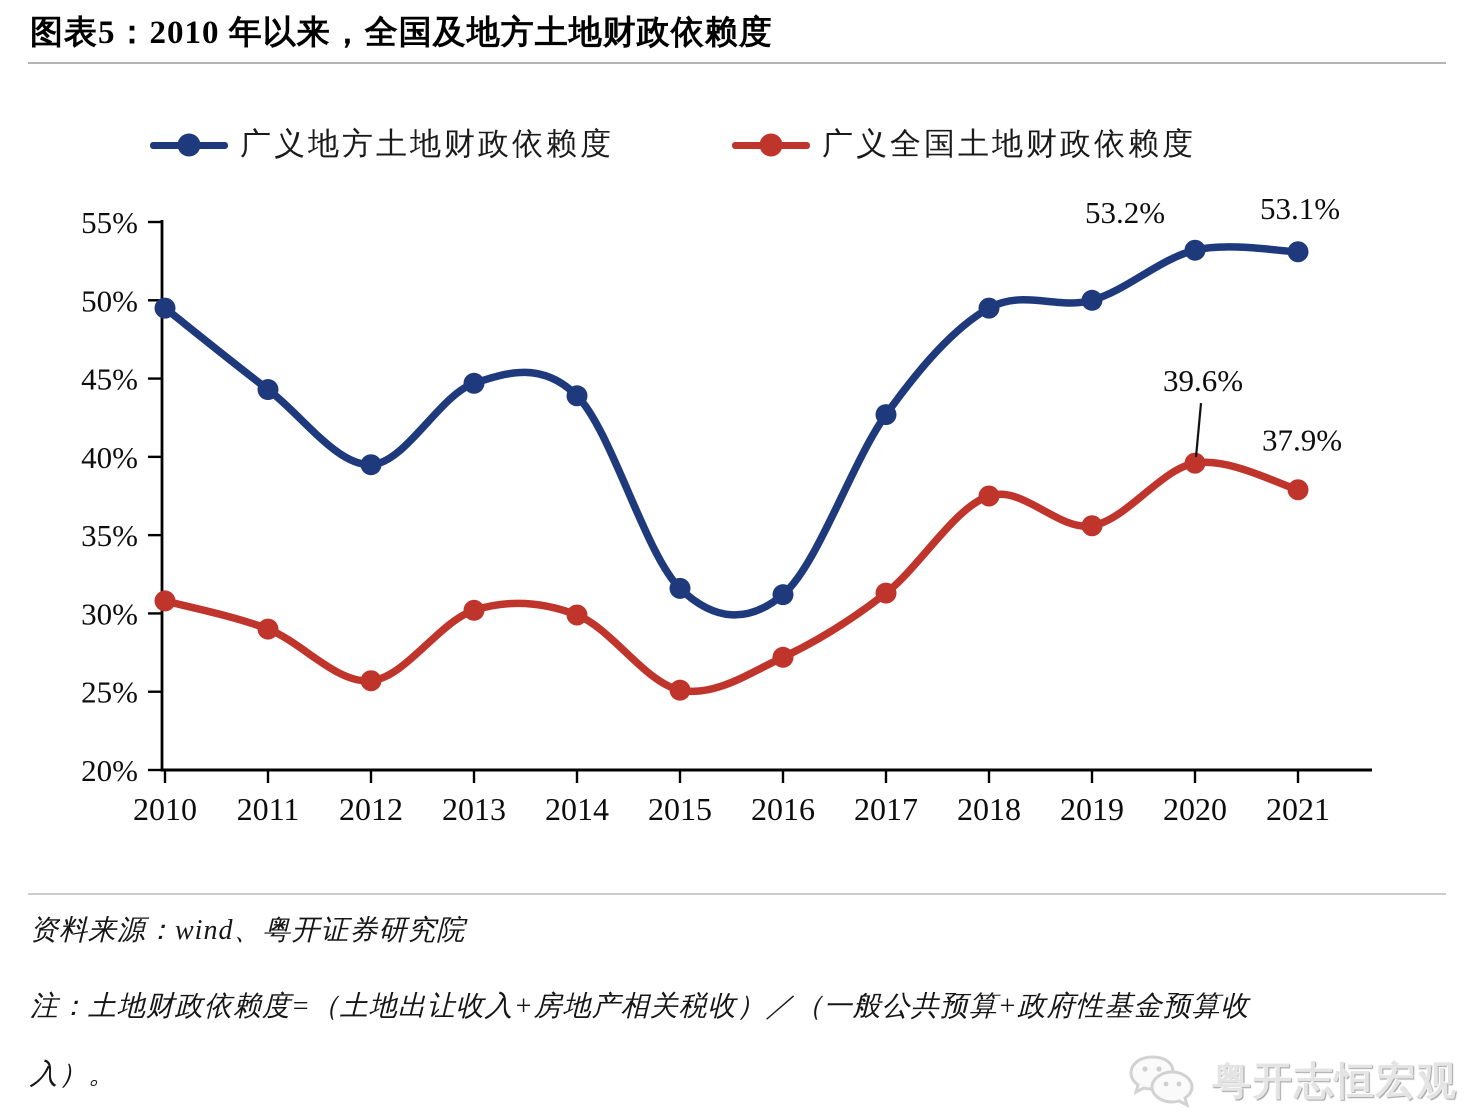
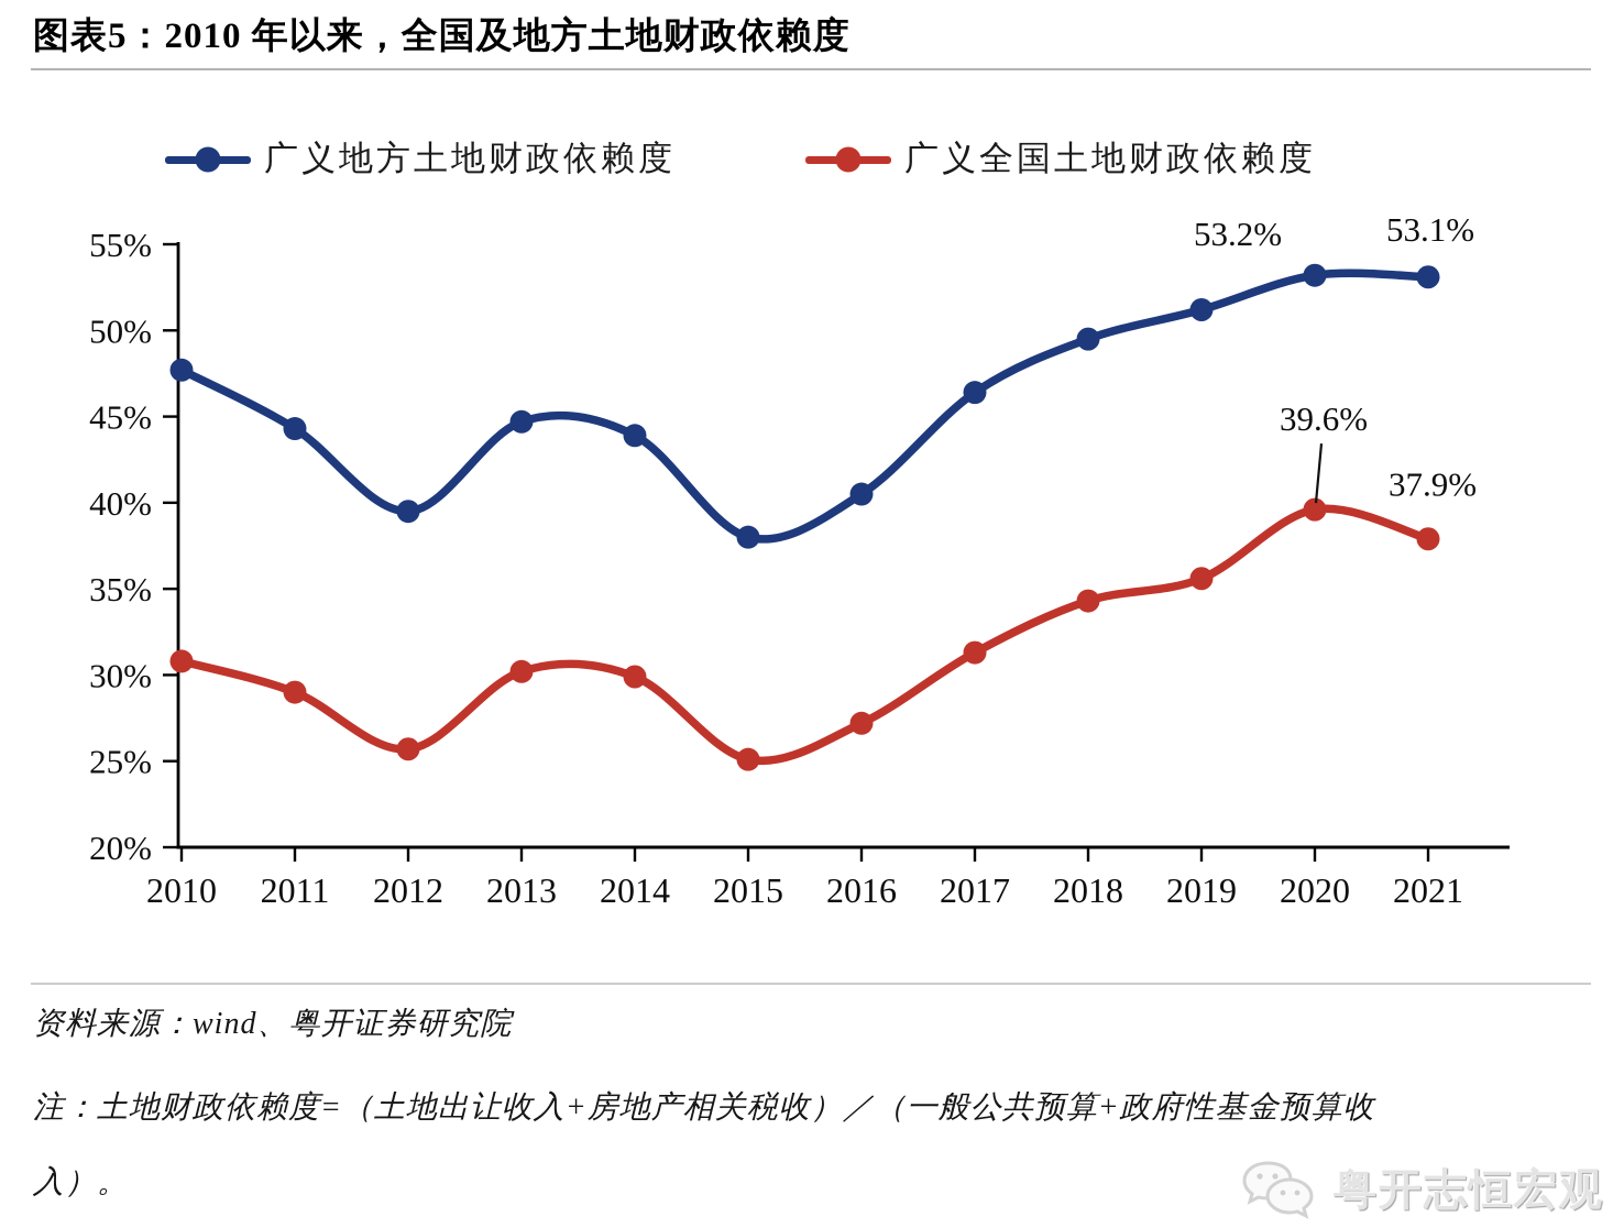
广义地方土地财政依赖度/2010: 49.5% -> 47.7%
广义地方土地财政依赖度/2015: 31.6% -> 38.0%
广义地方土地财政依赖度/2016: 31.2% -> 40.5%
广义地方土地财政依赖度/2017: 42.7% -> 46.4%
广义全国土地财政依赖度/2018: 37.5% -> 34.3%
广义地方土地财政依赖度/2019: 50.0% -> 51.2%
